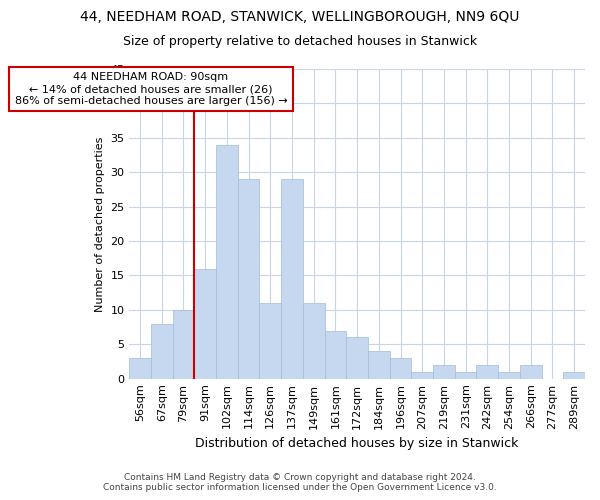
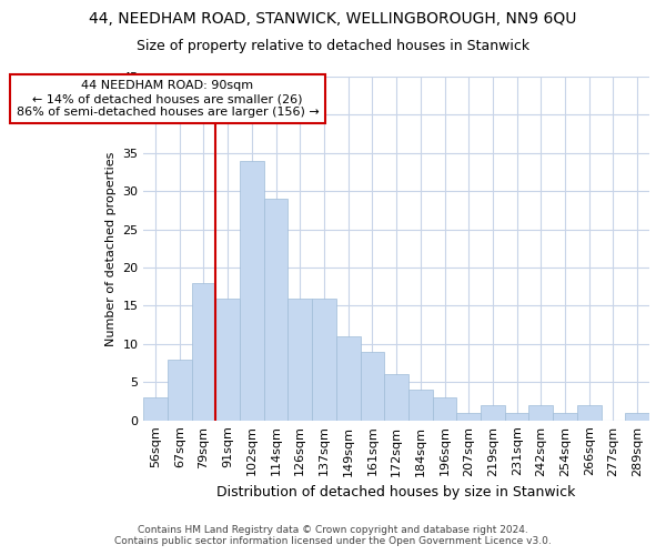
79sqm: 10 -> 18
126sqm: 11 -> 16
137sqm: 29 -> 16
161sqm: 7 -> 9
